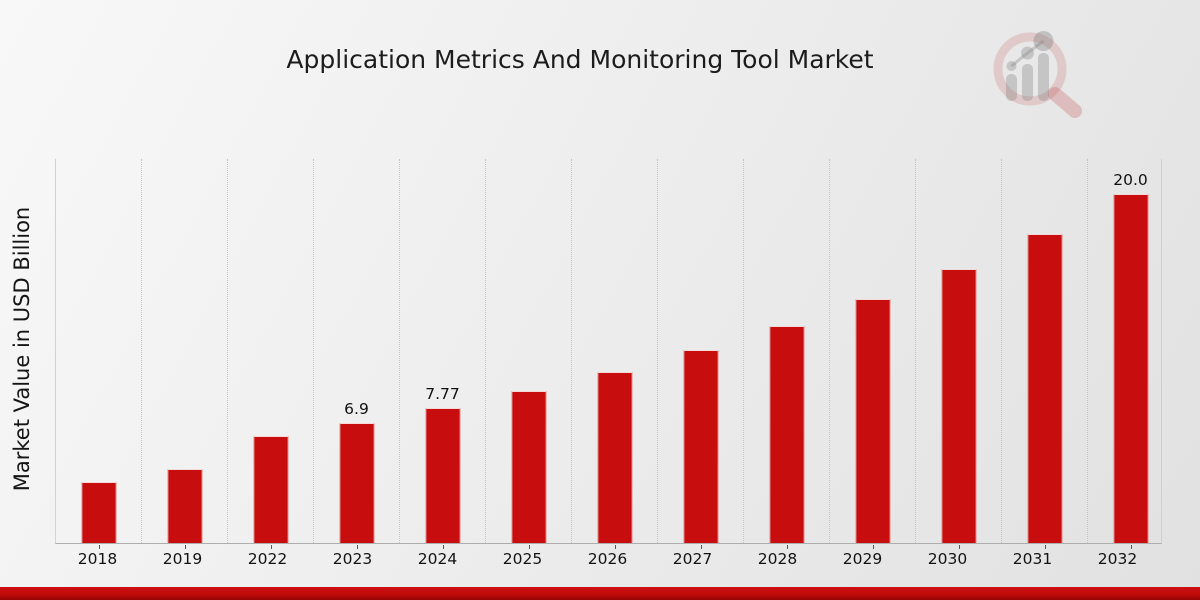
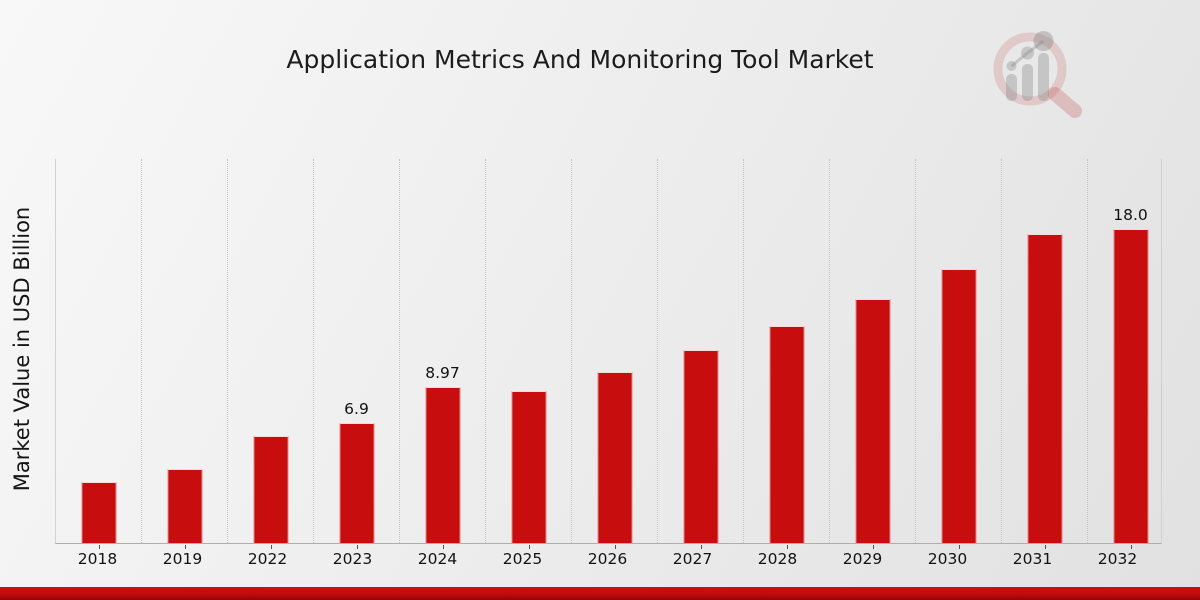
2024: 7.77 -> 8.97
2032: 20.0 -> 18.0
